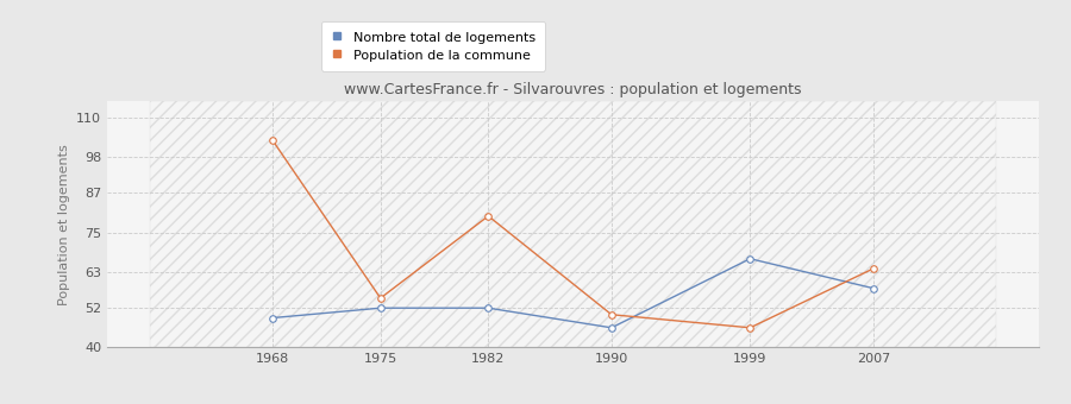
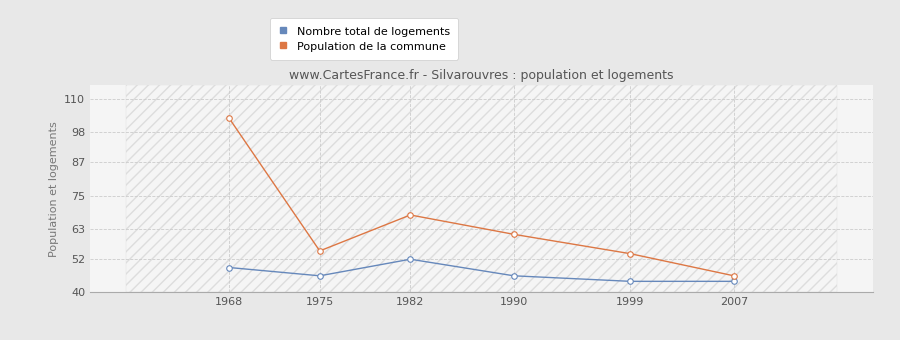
Nombre total de logements/1975: 52 -> 46
Population de la commune/1982: 80 -> 68
Population de la commune/1990: 50 -> 61
Nombre total de logements/1999: 67 -> 44
Population de la commune/1999: 46 -> 54
Nombre total de logements/2007: 58 -> 44
Population de la commune/2007: 64 -> 46
